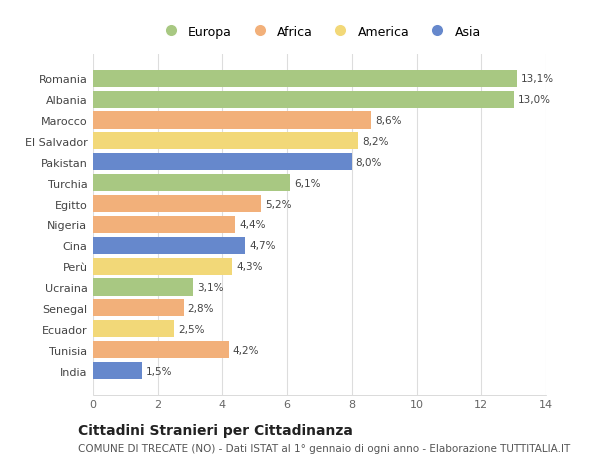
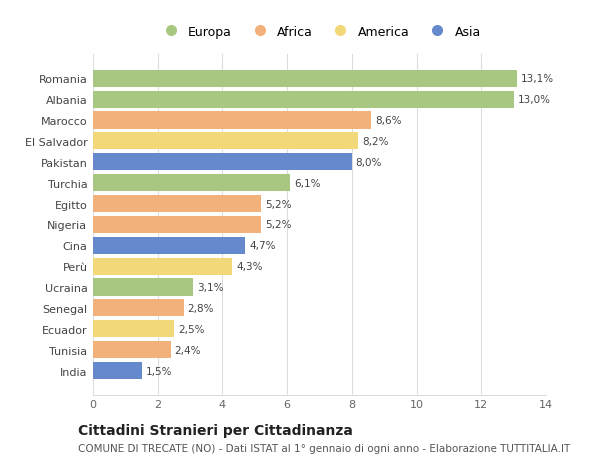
Nigeria: 4,4% -> 5,2%
Tunisia: 4,2% -> 2,4%
